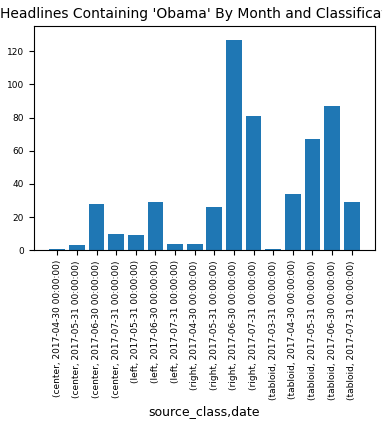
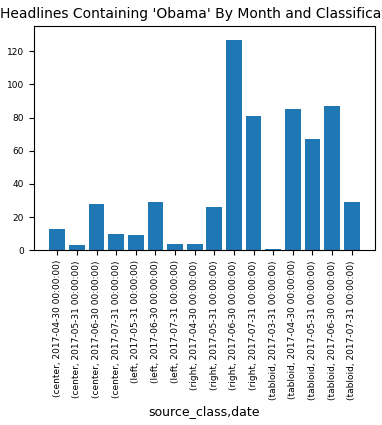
(center, 2017-04-30 00:00:00): 1 -> 13
(tabloid, 2017-04-30 00:00:00): 34 -> 85
